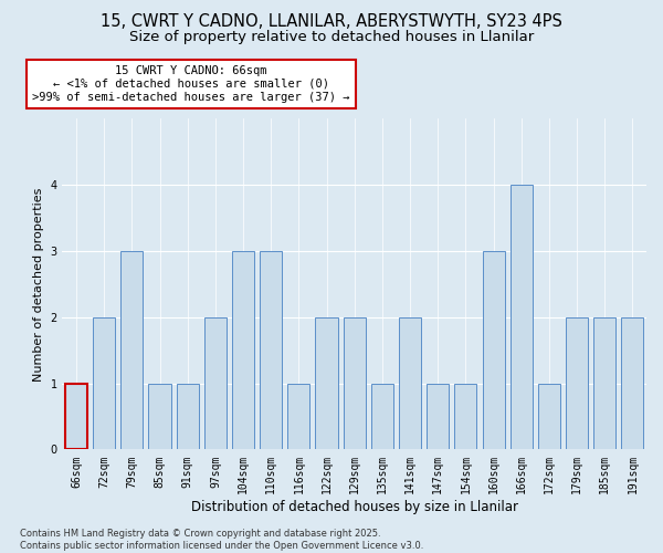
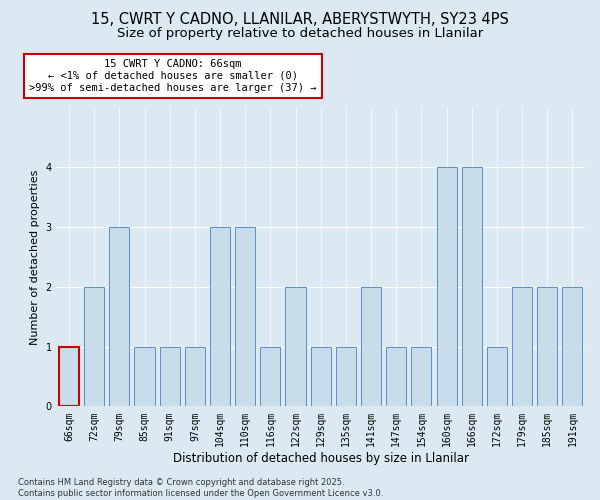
97sqm: 2 -> 1
129sqm: 2 -> 1
160sqm: 3 -> 4
